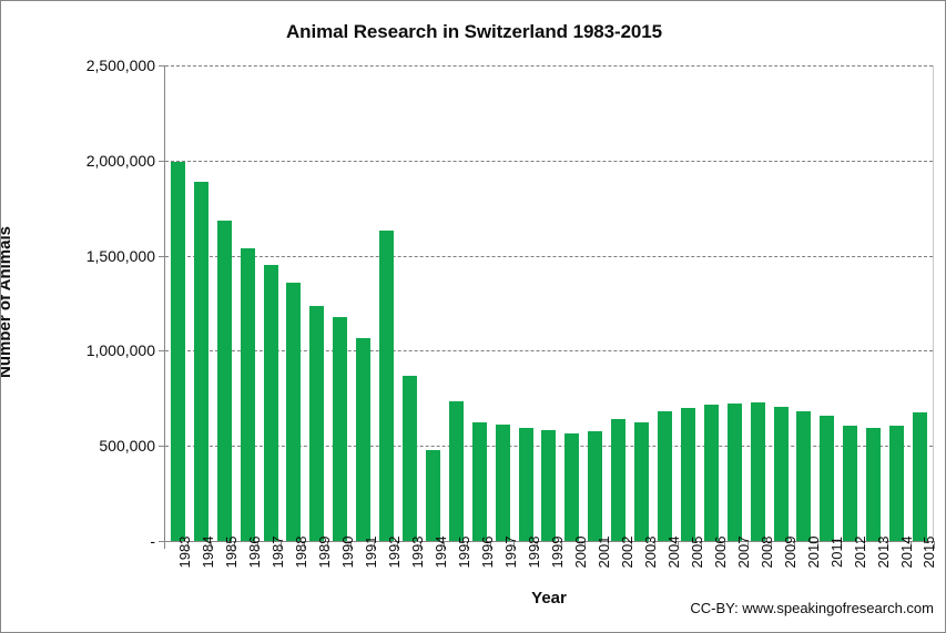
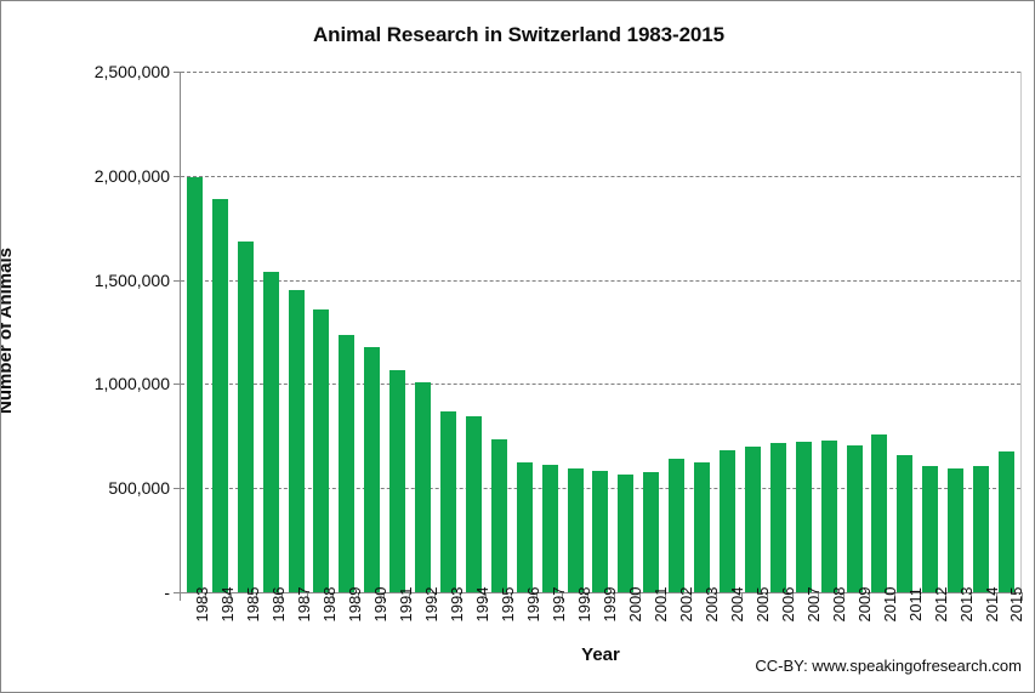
1992: 1630000 -> 1010000
1994: 480000 -> 840000
2010: 680000 -> 760000
